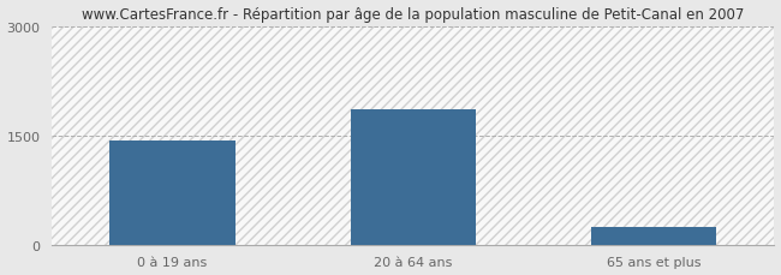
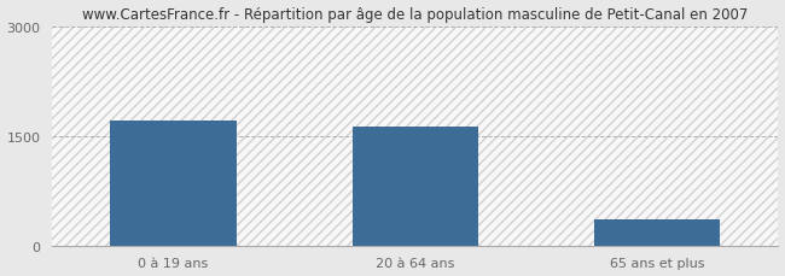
0 à 19 ans: 1430 -> 1700
20 à 64 ans: 1860 -> 1620
65 ans et plus: 250 -> 360
